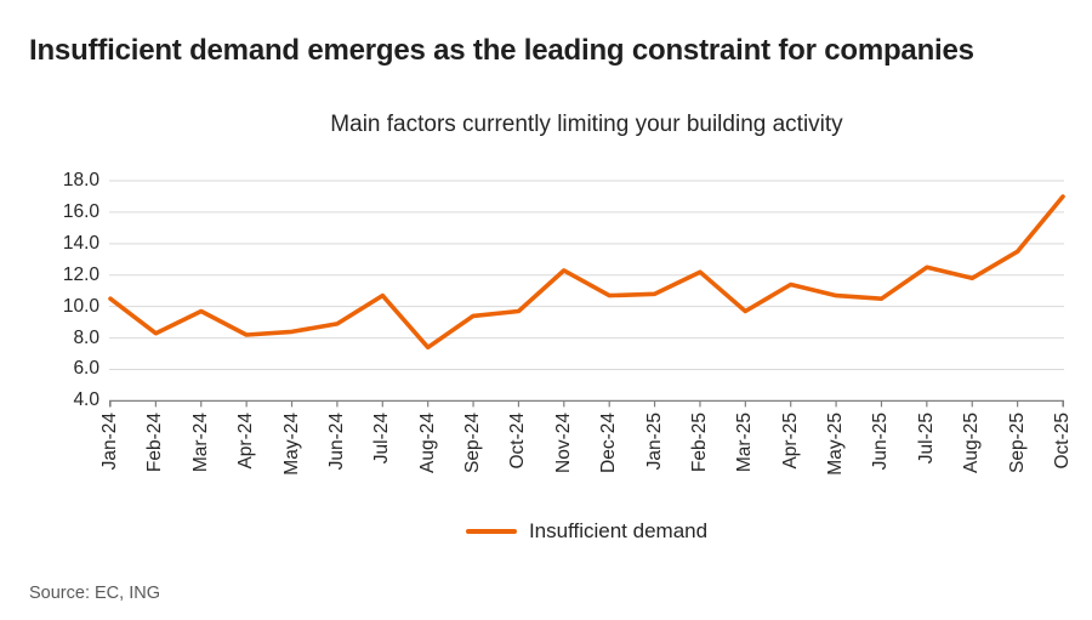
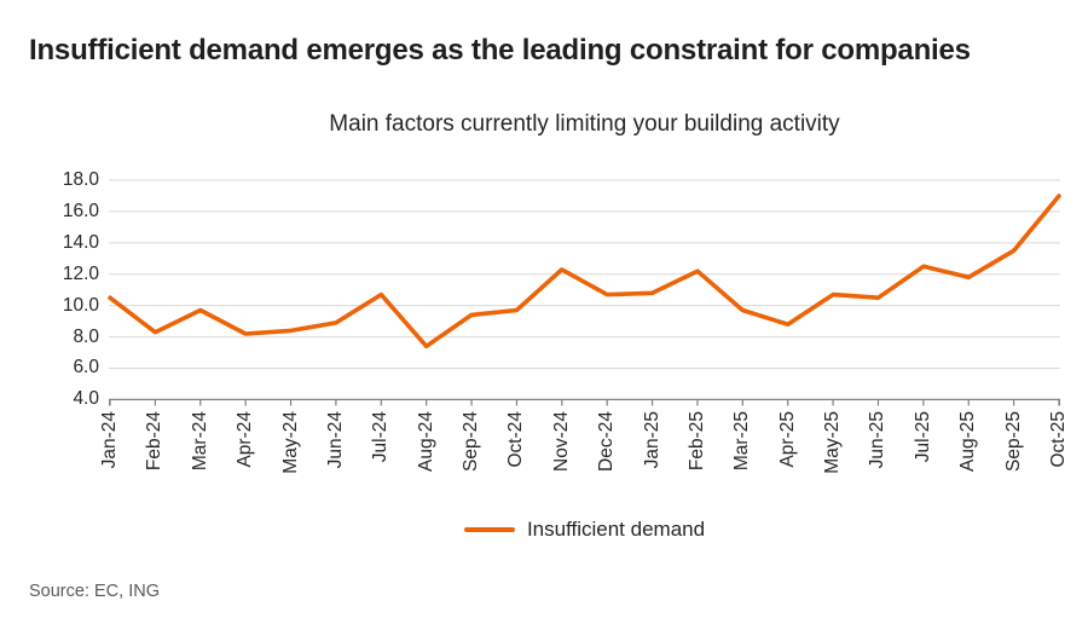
Apr-25: 11.4 -> 8.8
